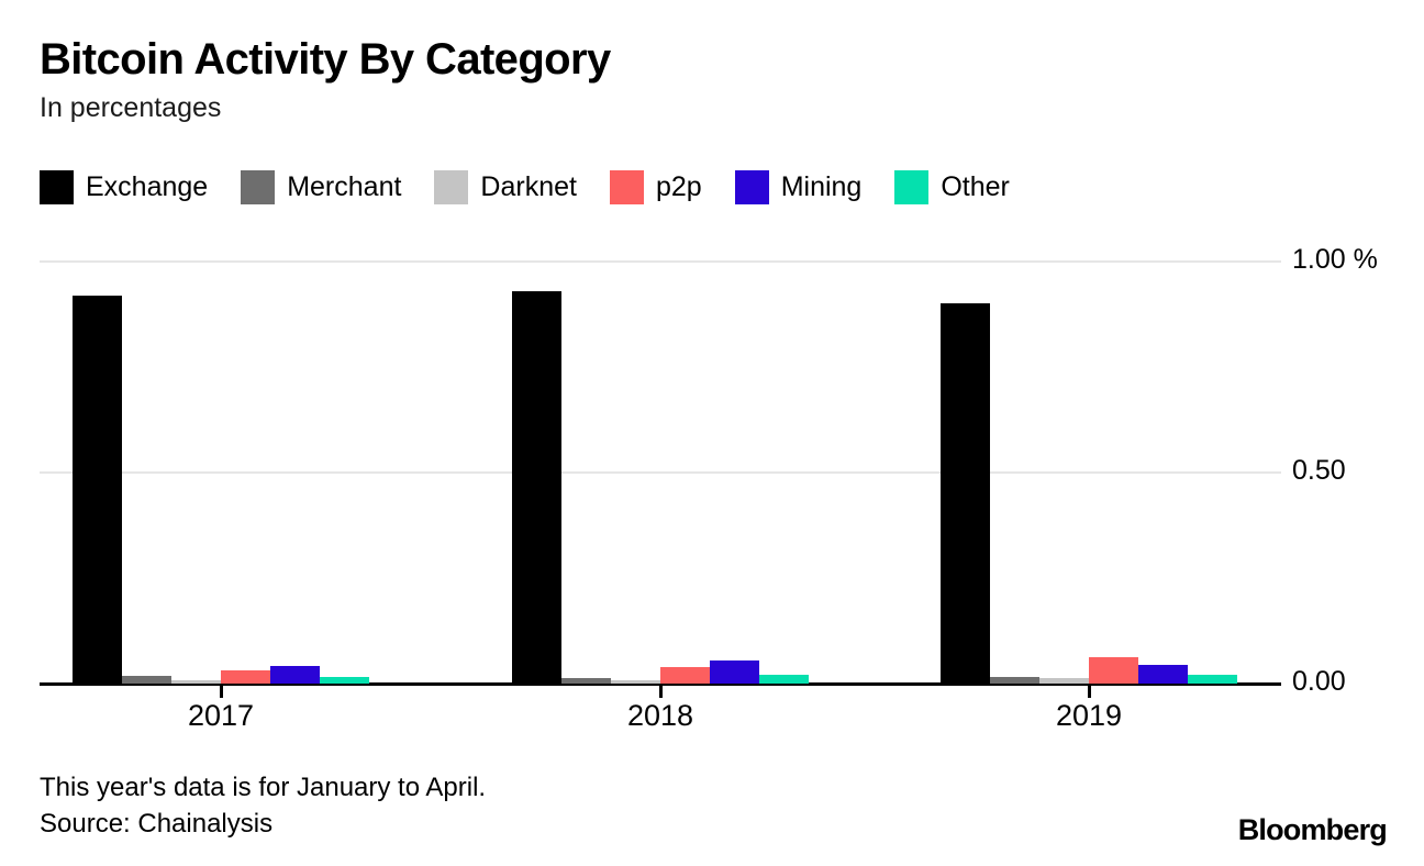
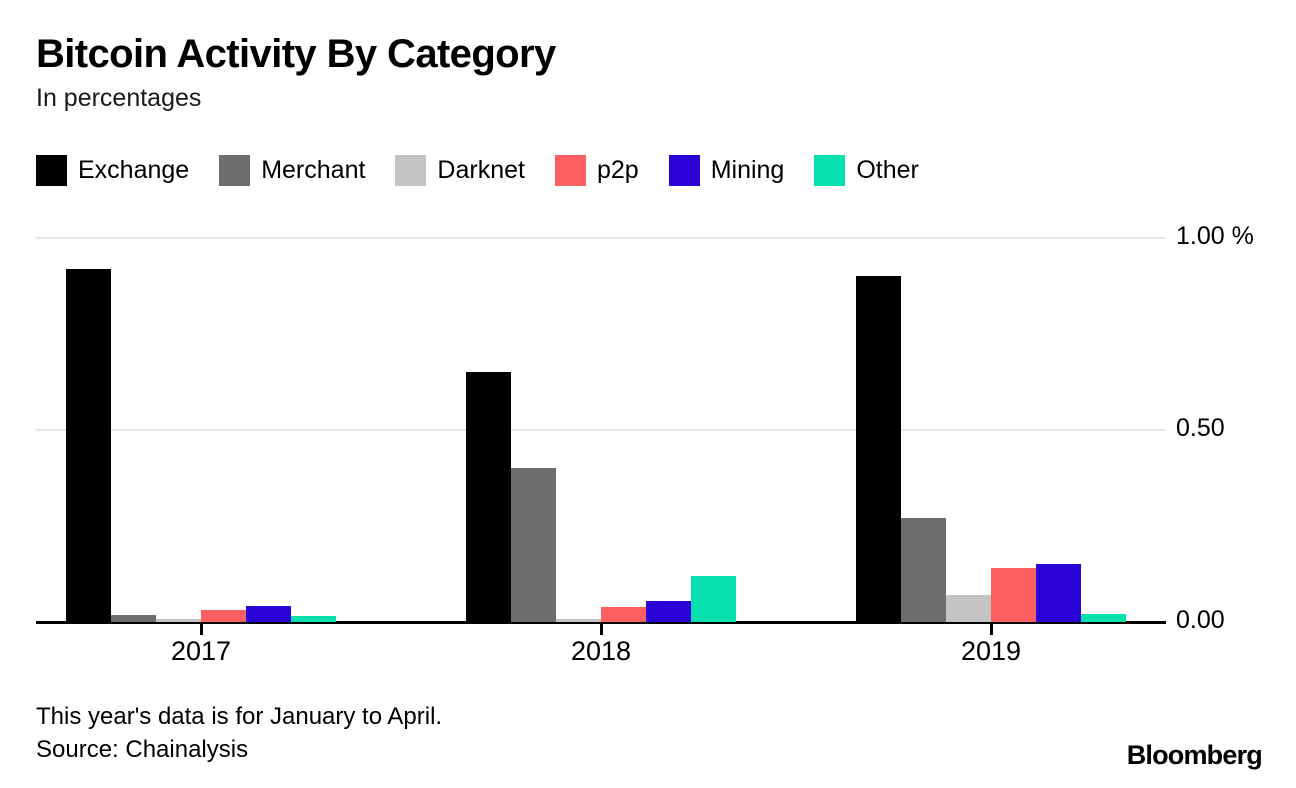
Exchange/2018: 0.93% -> 0.65%
Merchant/2018: 0.01% -> 0.40%
Other/2018: 0.02% -> 0.12%
Merchant/2019: 0.01% -> 0.27%
Darknet/2019: 0.01% -> 0.07%
p2p/2019: 0.06% -> 0.14%
Mining/2019: 0.04% -> 0.15%
